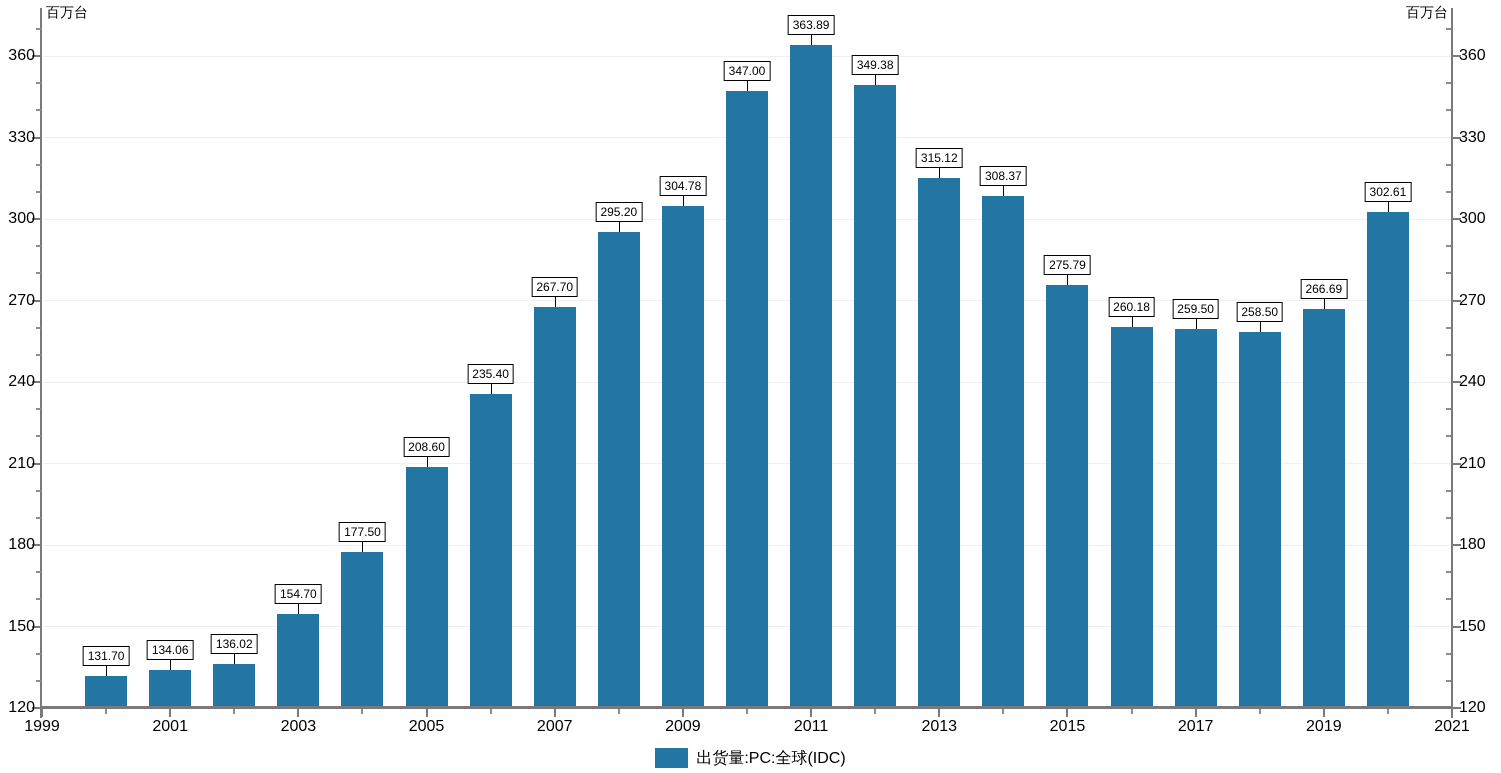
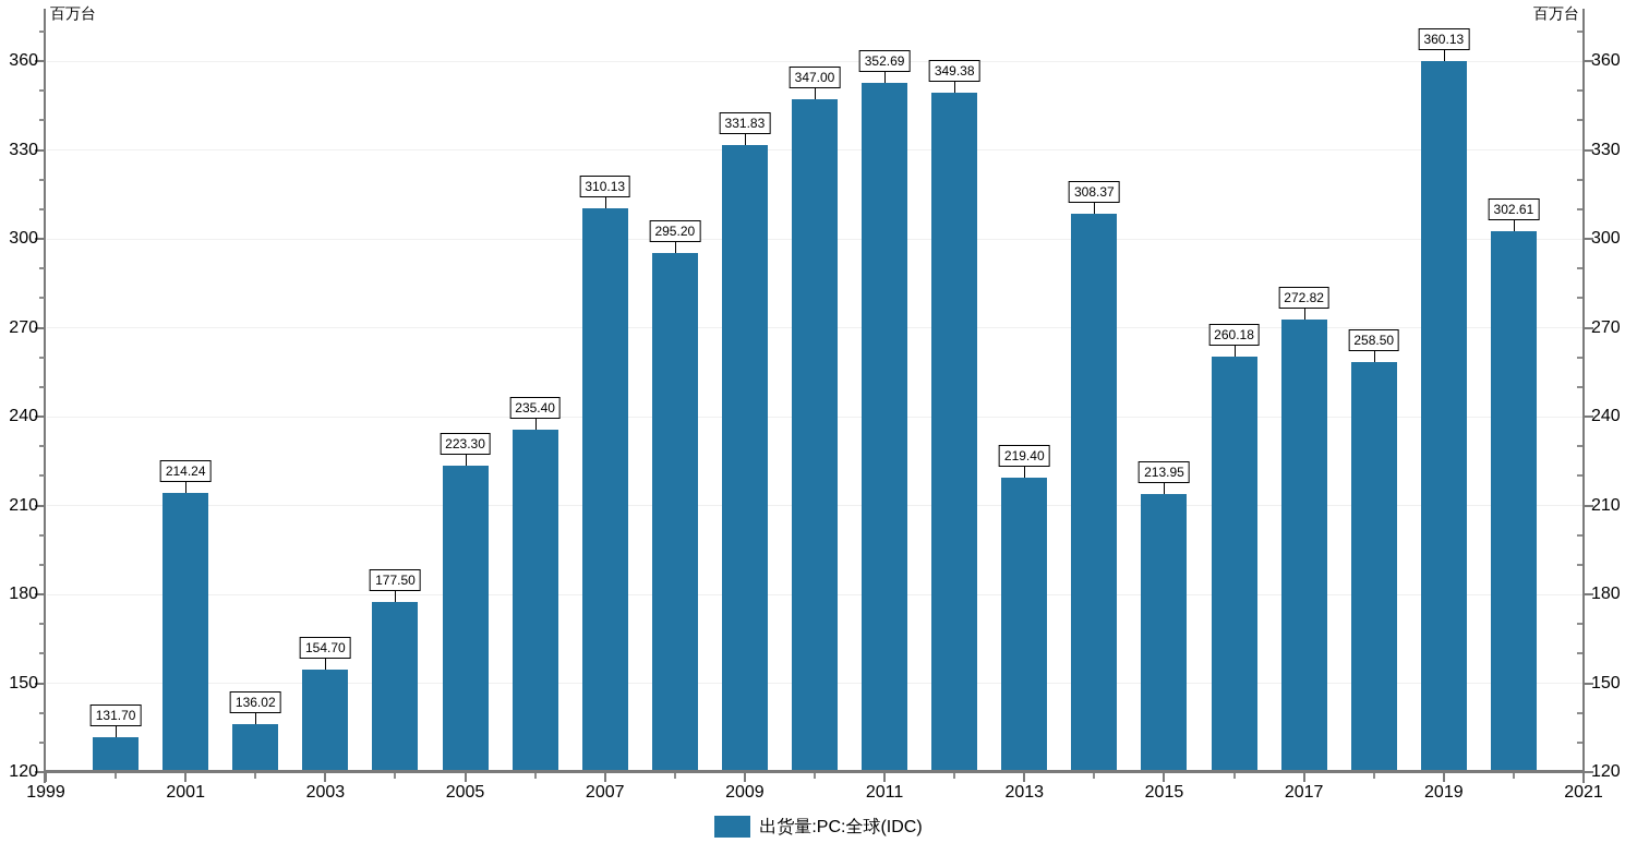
2001: 134.06 -> 214.24
2005: 208.60 -> 223.30
2007: 267.70 -> 310.13
2009: 304.78 -> 331.83
2011: 363.89 -> 352.69
2013: 315.12 -> 219.40
2015: 275.79 -> 213.95
2017: 259.50 -> 272.82
2019: 266.69 -> 360.13
